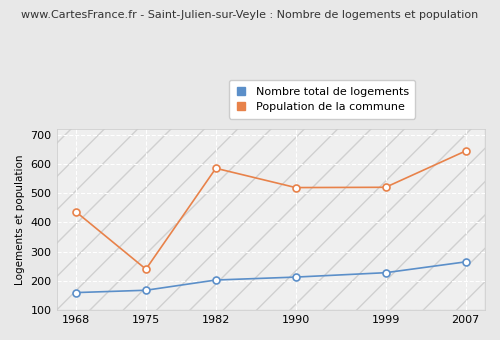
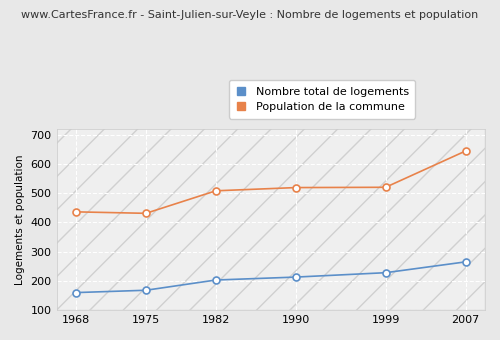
Population de la commune/1975: 240 -> 431
Population de la commune/1982: 585 -> 508
